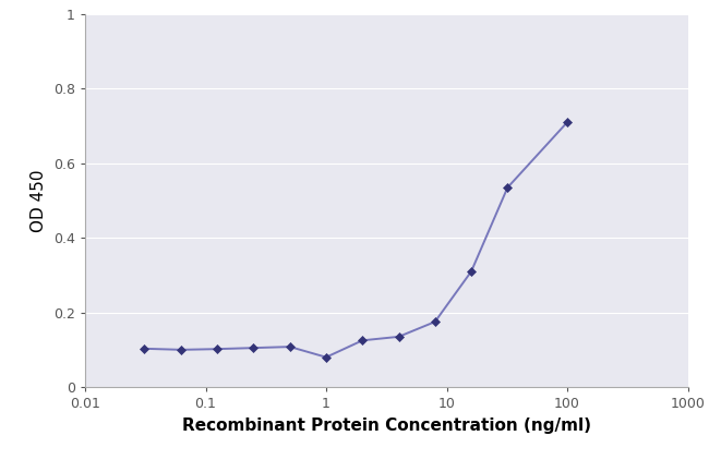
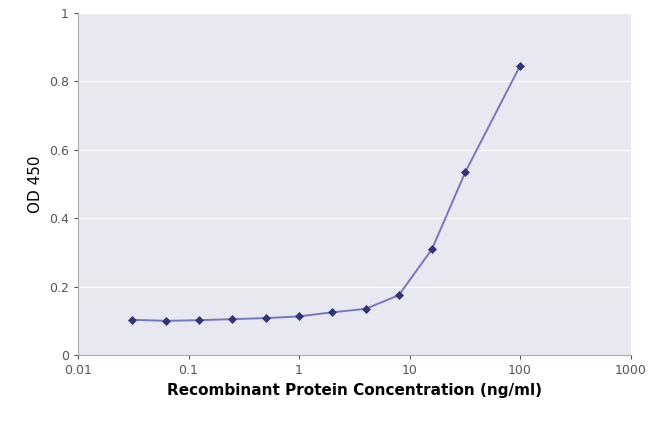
1: 0.080 -> 0.113
100: 0.710 -> 0.845
